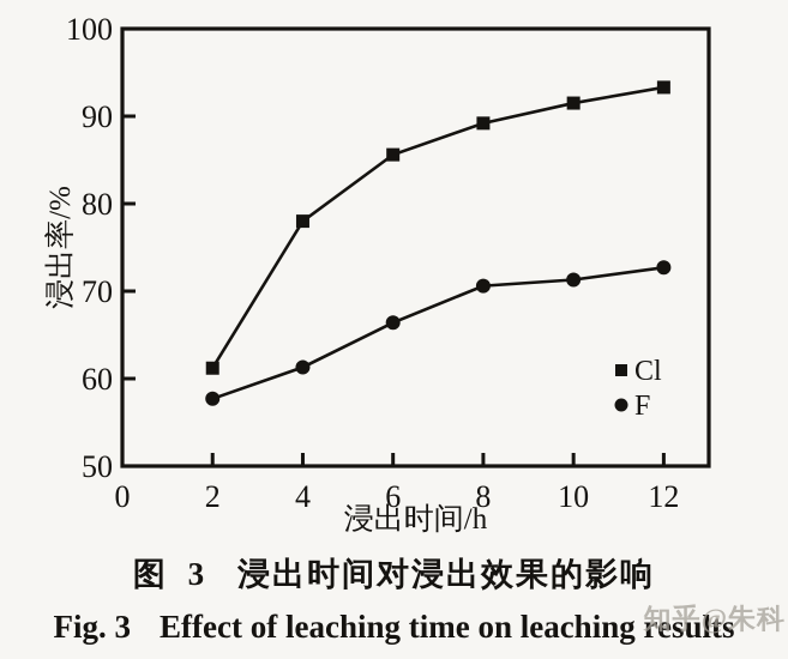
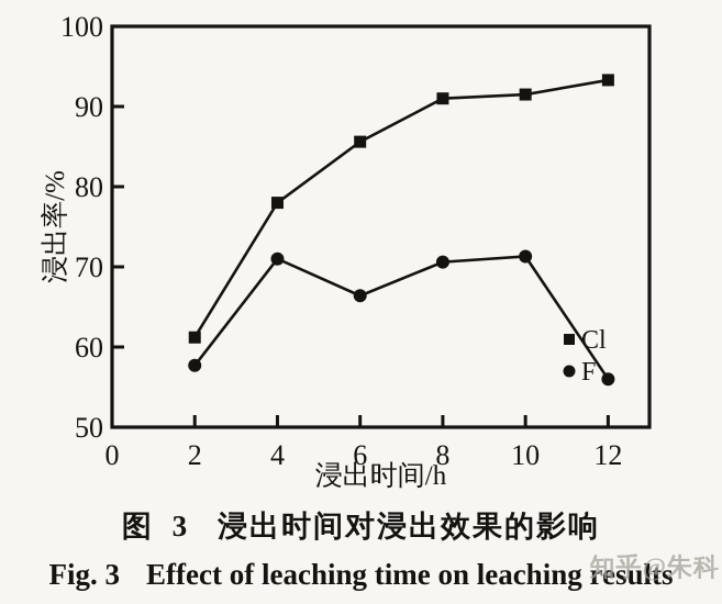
F/4: 61 -> 71
Cl/8: 89 -> 91
F/12: 73 -> 56
